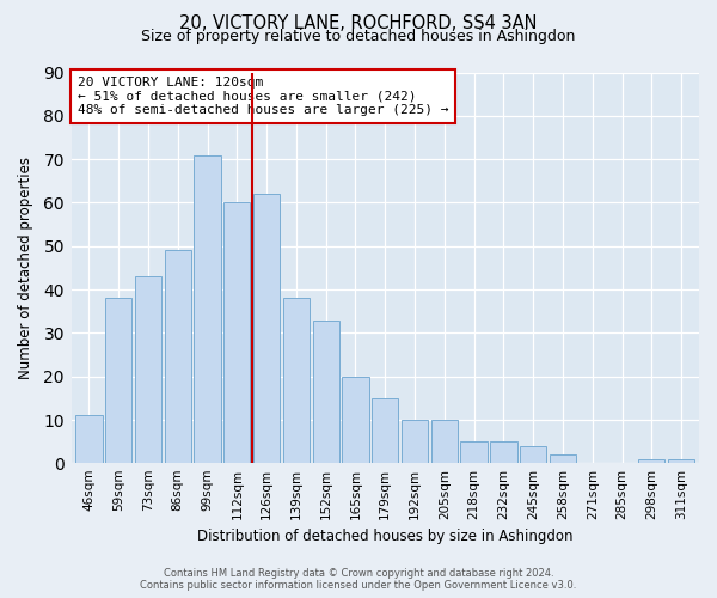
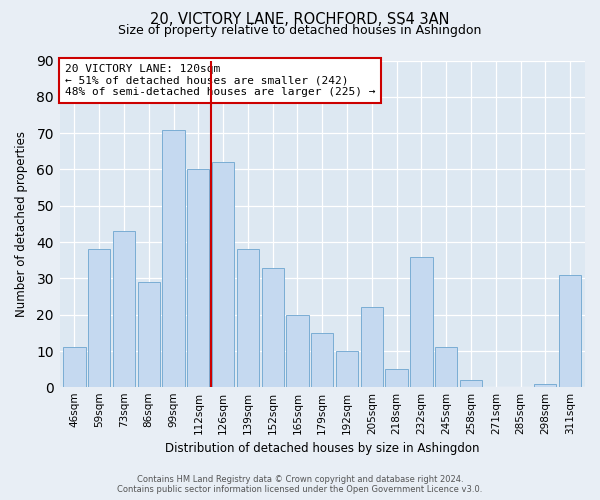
86sqm: 49 -> 29
205sqm: 10 -> 22
232sqm: 5 -> 36
245sqm: 4 -> 11
311sqm: 1 -> 31
